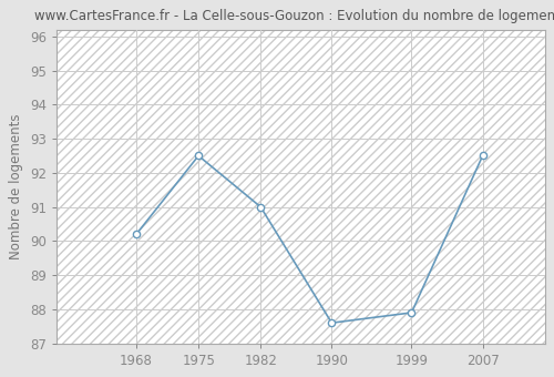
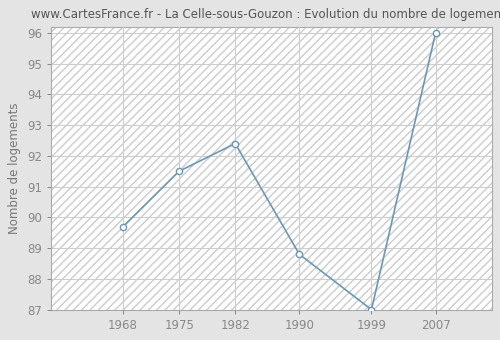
1968: 90.2 -> 89.7
1975: 92.5 -> 91.5
1982: 91.0 -> 92.4
1990: 87.6 -> 88.8
1999: 87.9 -> 87.0
2007: 92.5 -> 96.0
